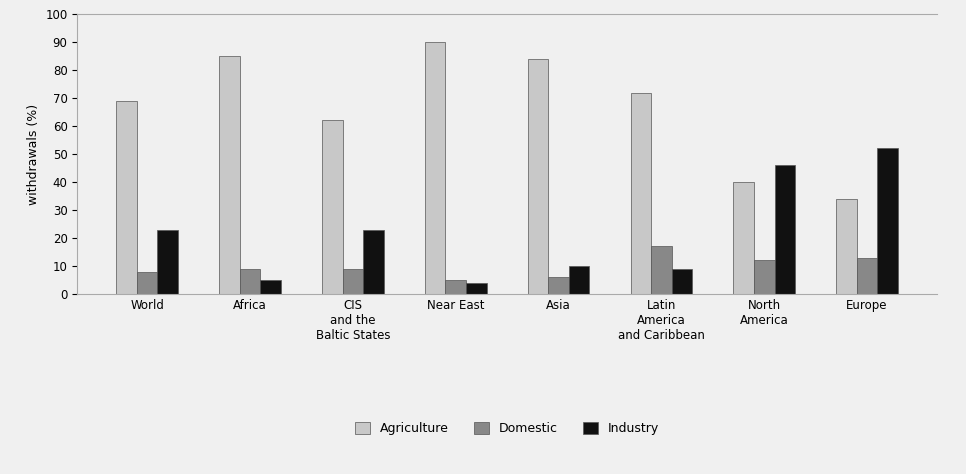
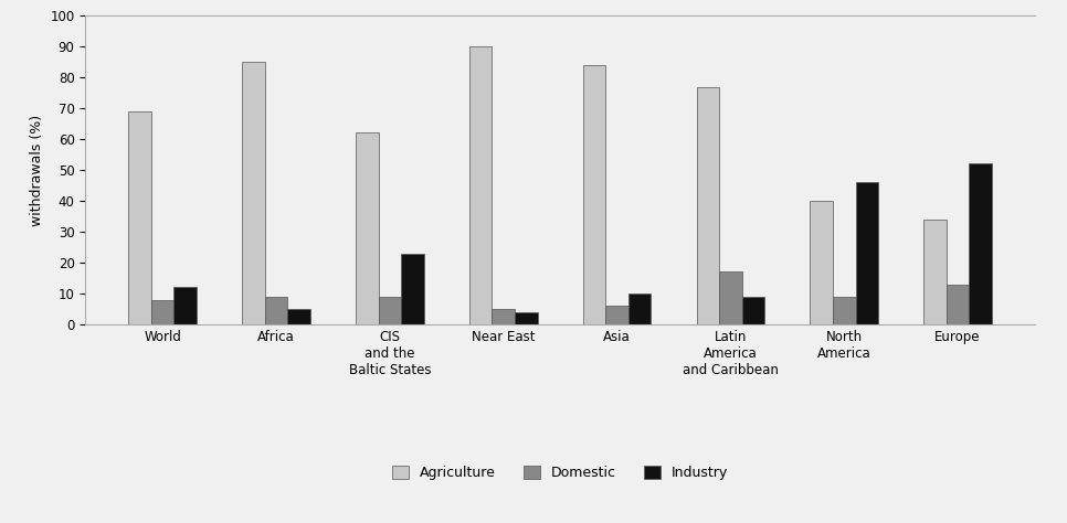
Industry/World: 23 -> 12
Agriculture/Latin America and Caribbean: 72 -> 77
Domestic/North America: 12 -> 9
